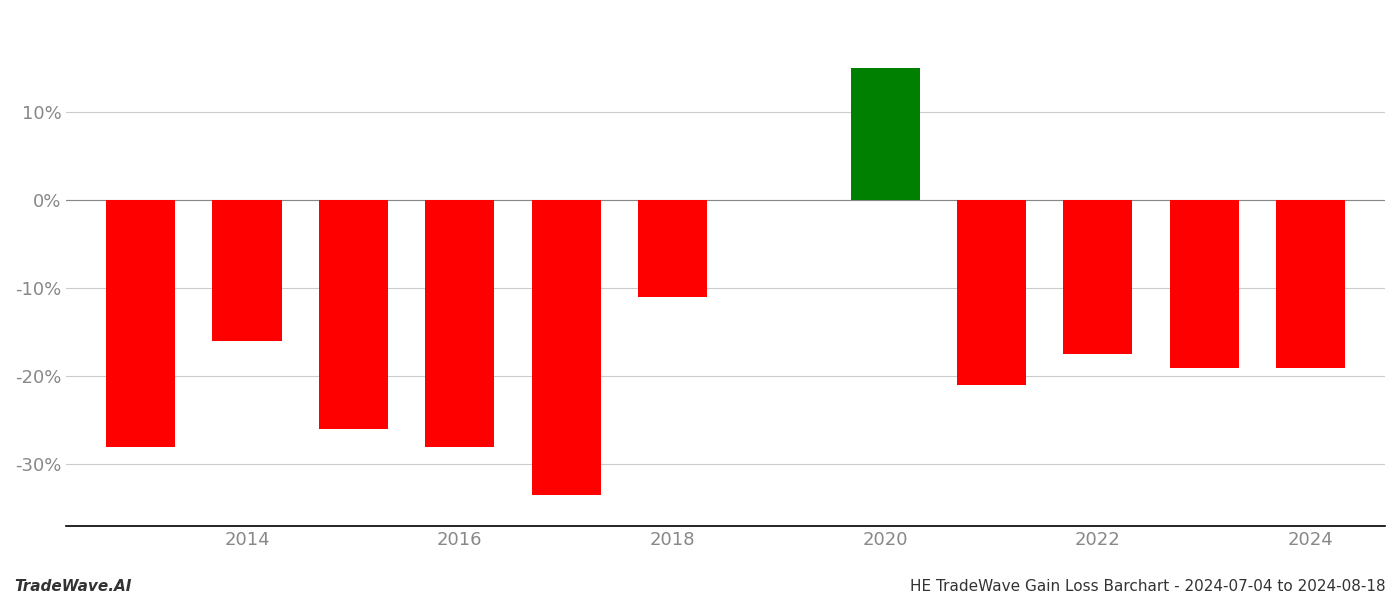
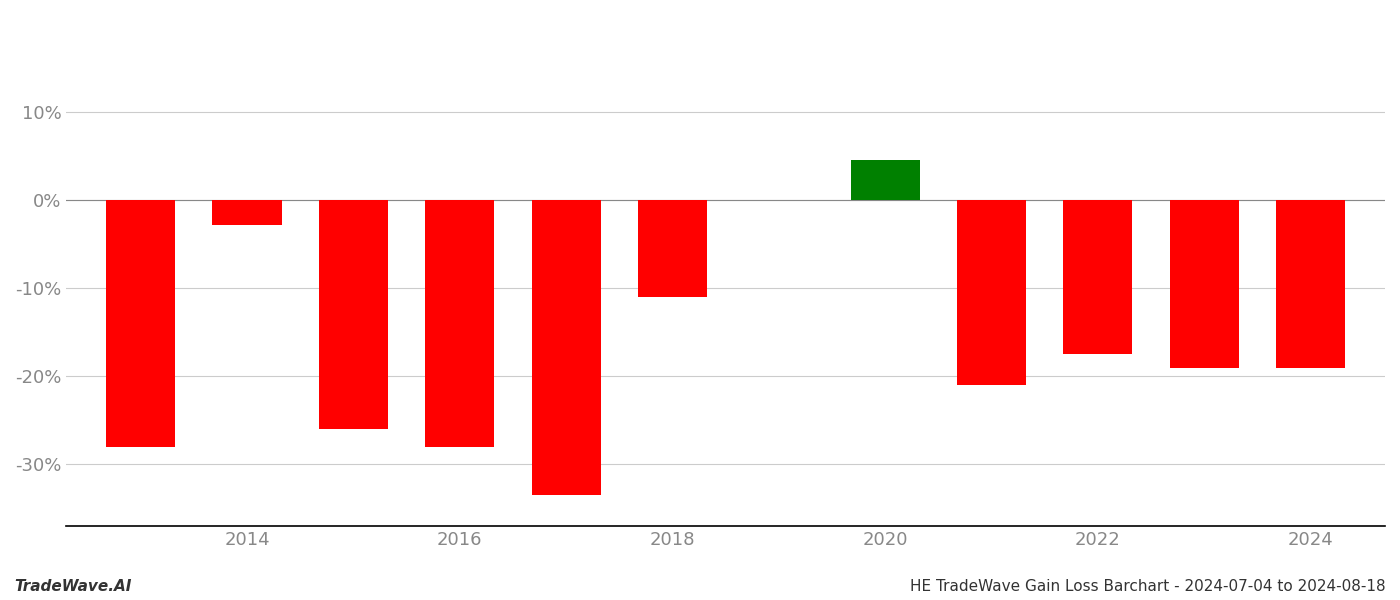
2014: -16.0% -> -2.8%
2020: 15.0% -> 4.6%
